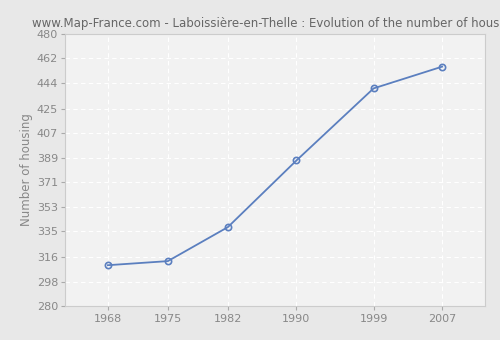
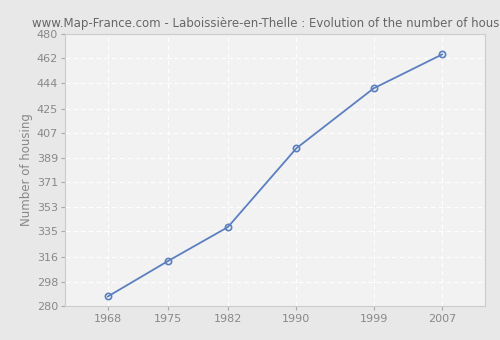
1968: 310 -> 287
1990: 387 -> 396
2007: 456 -> 465
